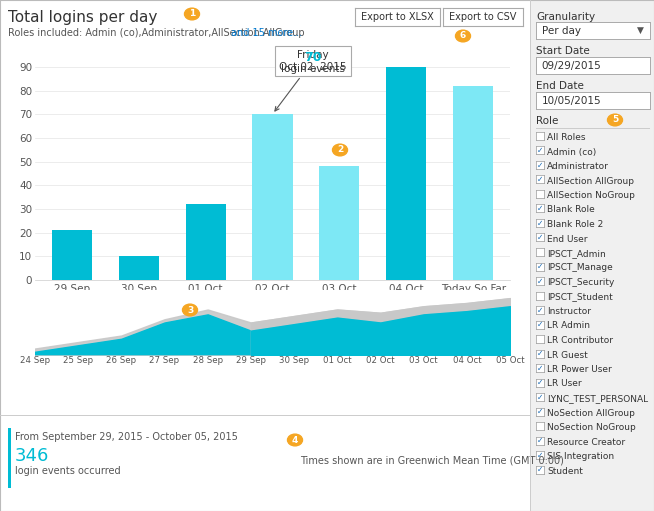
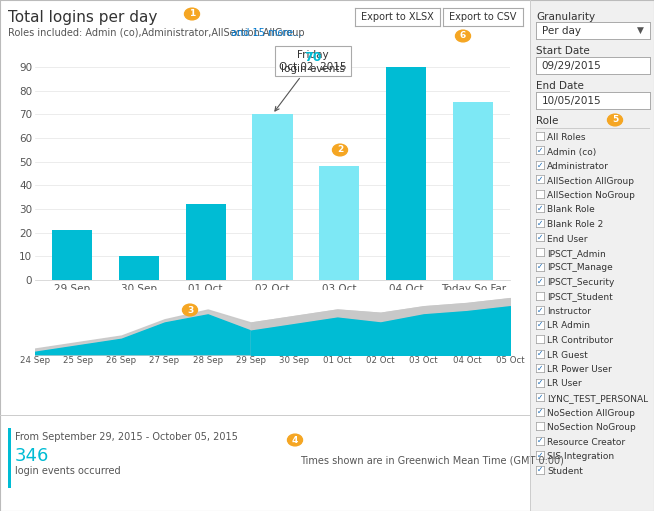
Today So Far: 82 -> 75
